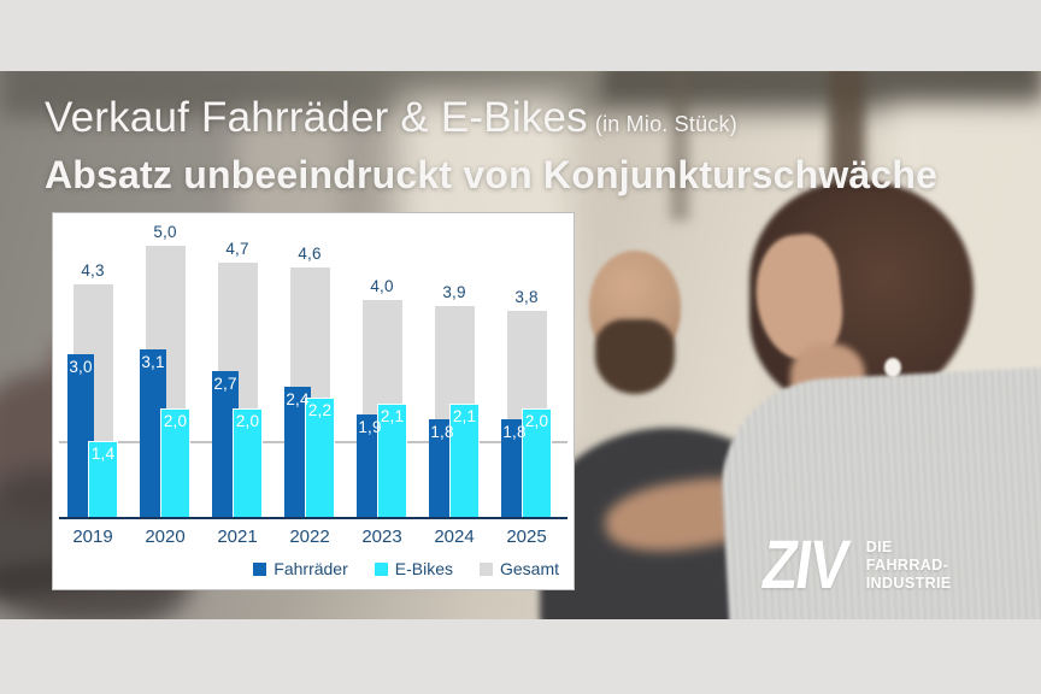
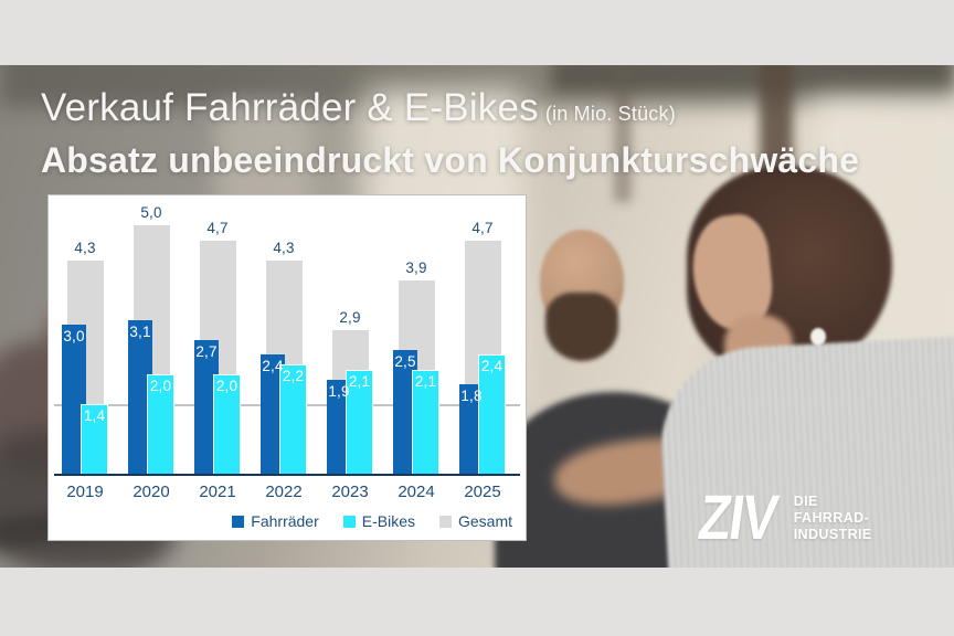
Gesamt/2022: 4,6 -> 4,3
Gesamt/2023: 4,0 -> 2,9
Fahrräder/2024: 1,8 -> 2,5
E-Bikes/2025: 2,0 -> 2,4
Gesamt/2025: 3,8 -> 4,7
